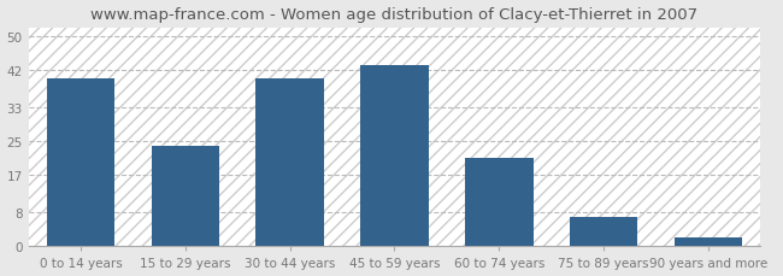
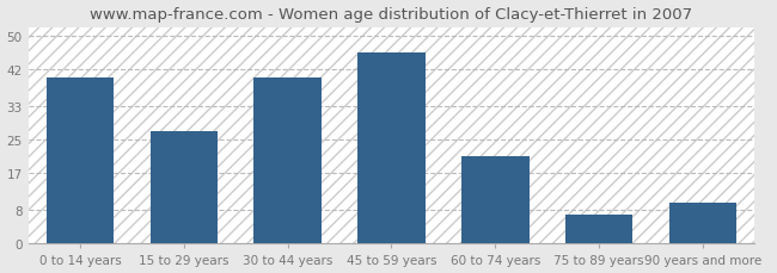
15 to 29 years: 24 -> 27
45 to 59 years: 43 -> 46
90 years and more: 2 -> 10
